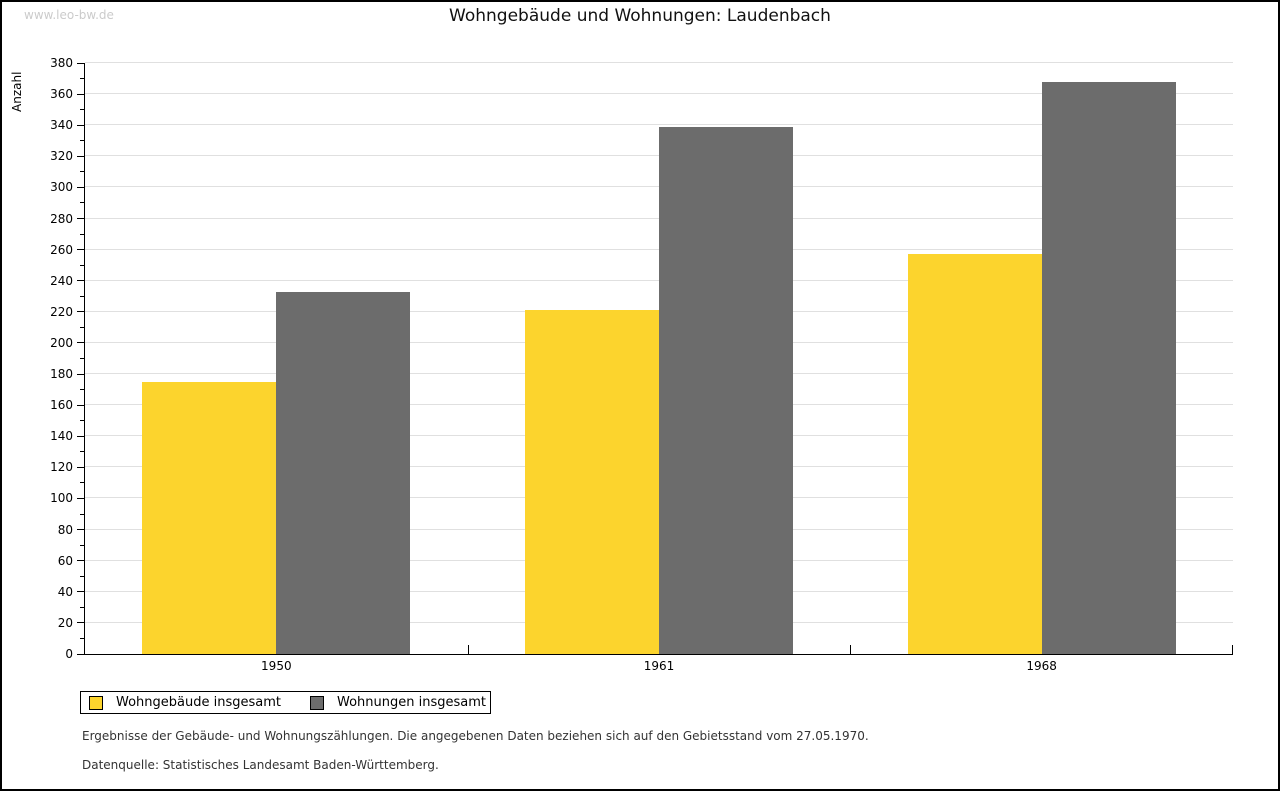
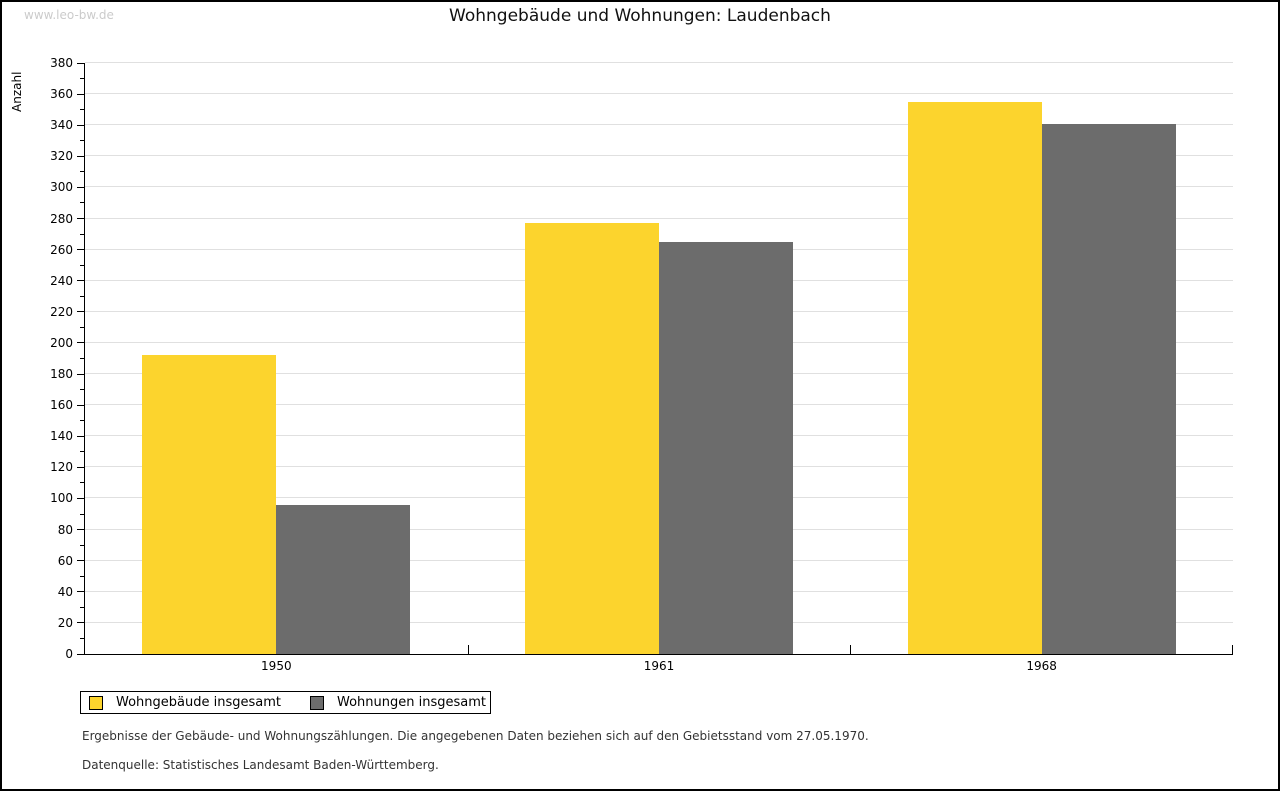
Wohngebäude insgesamt/1950: 175 -> 192
Wohnungen insgesamt/1950: 233 -> 96
Wohngebäude insgesamt/1961: 221 -> 277
Wohnungen insgesamt/1961: 339 -> 265
Wohngebäude insgesamt/1968: 257 -> 355
Wohnungen insgesamt/1968: 368 -> 341
